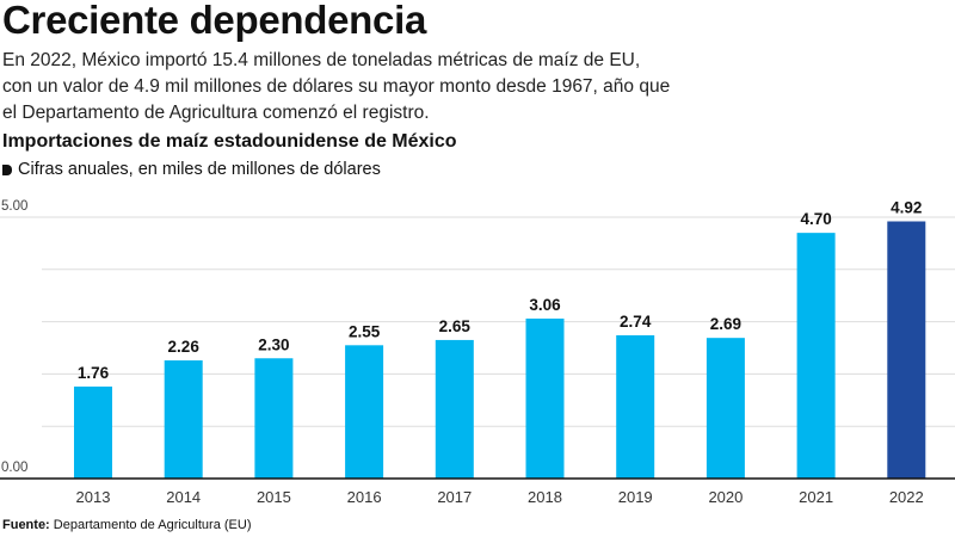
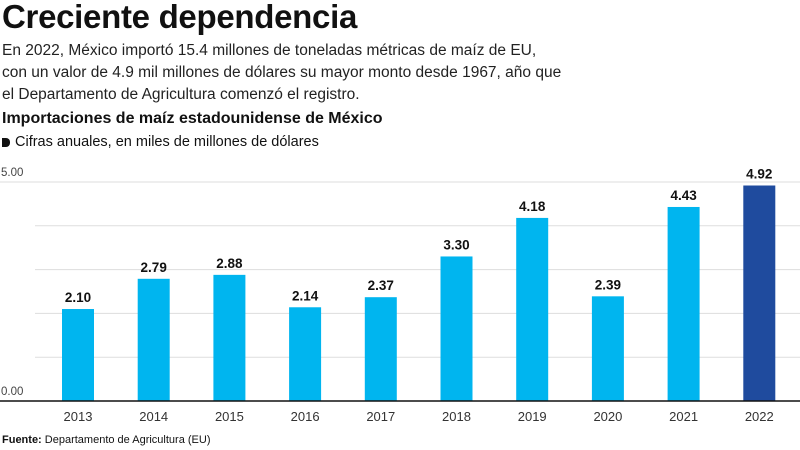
2013: 1.76 -> 2.10
2014: 2.26 -> 2.79
2015: 2.30 -> 2.88
2016: 2.55 -> 2.14
2017: 2.65 -> 2.37
2018: 3.06 -> 3.30
2019: 2.74 -> 4.18
2020: 2.69 -> 2.39
2021: 4.70 -> 4.43
